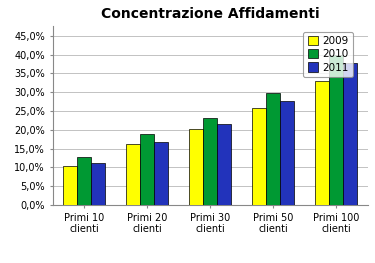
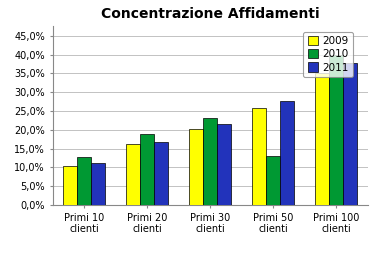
2010/Primi 50 clienti: 29,9% -> 13,0%
2009/Primi 100 clienti: 33,0% -> 35,0%
